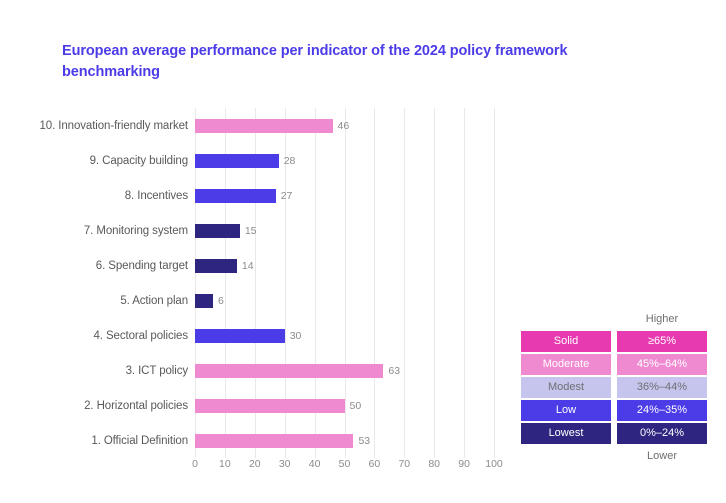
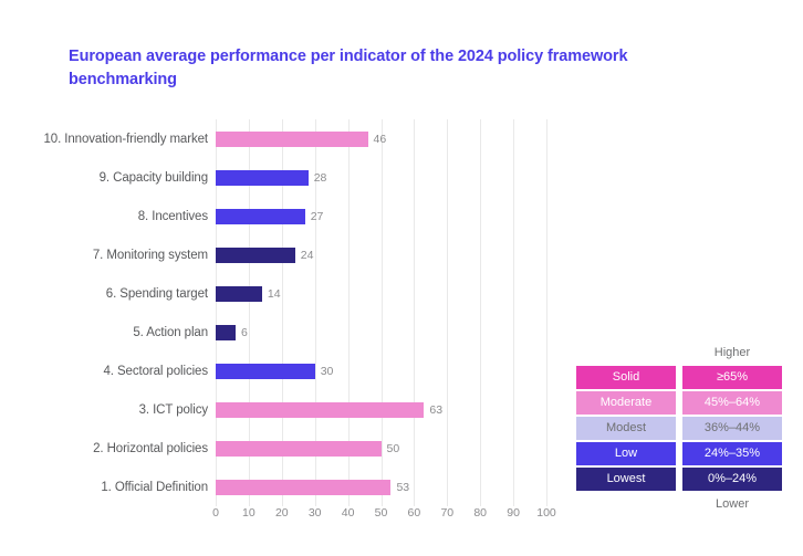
7. Monitoring system: 15 -> 24
